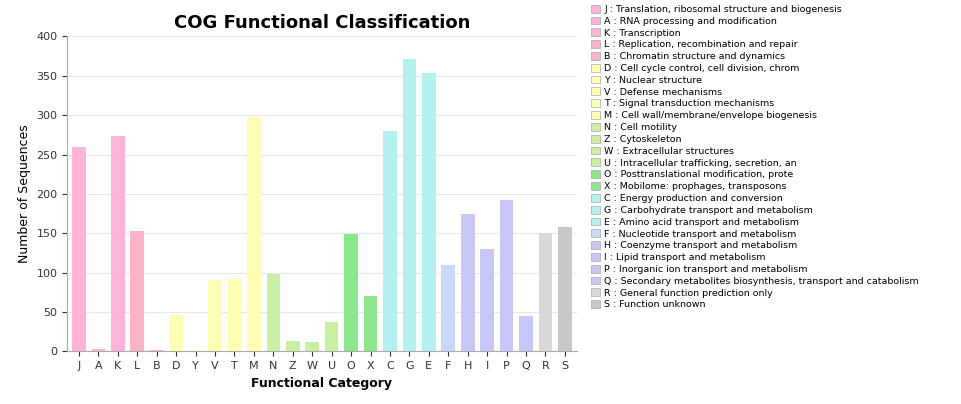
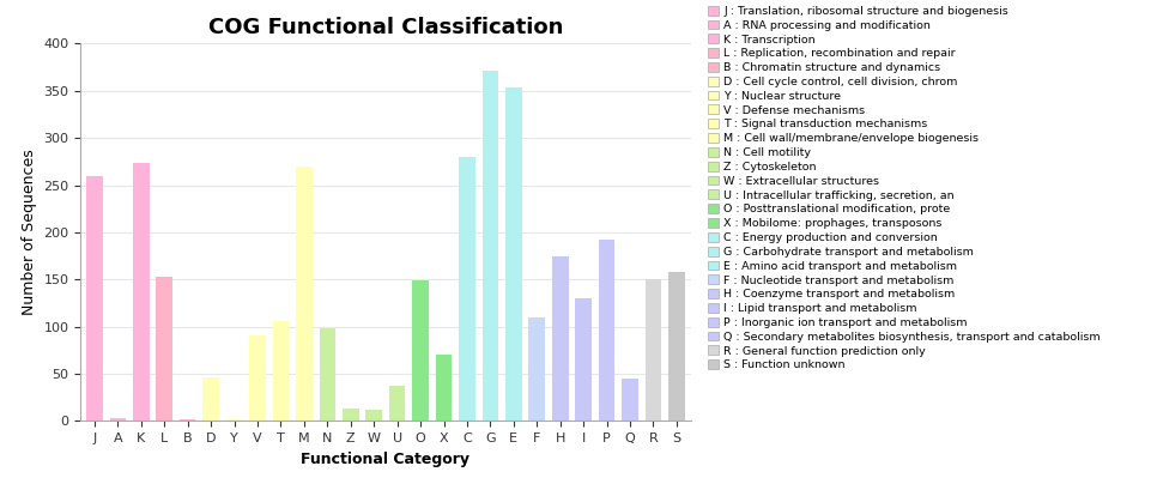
T: 92 -> 106
M: 298 -> 270
